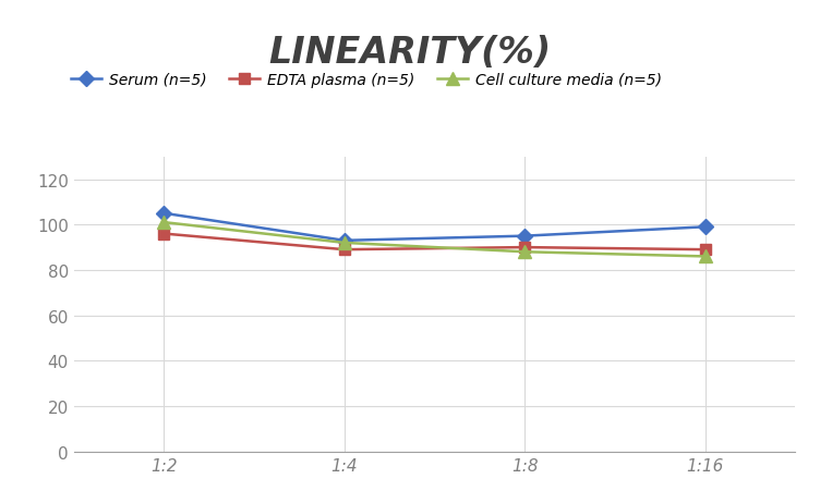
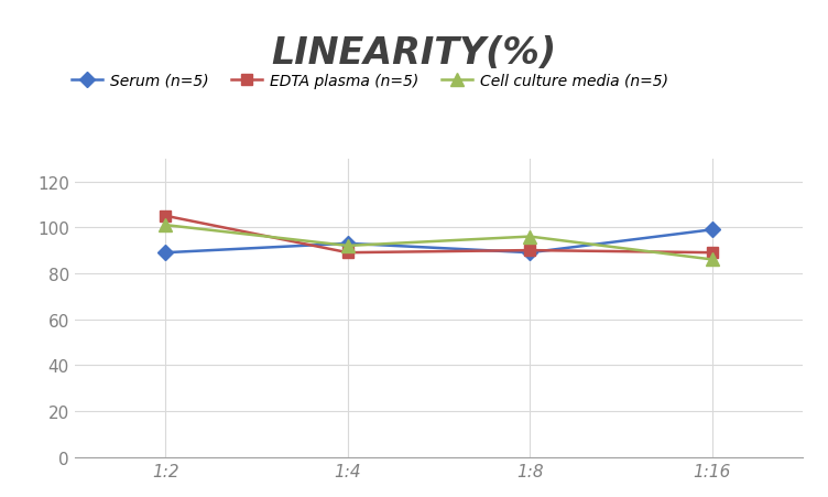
Serum (n=5)/1:2: 105 -> 89
EDTA plasma (n=5)/1:2: 96 -> 105
Serum (n=5)/1:8: 95 -> 89
Cell culture media (n=5)/1:8: 88 -> 96
